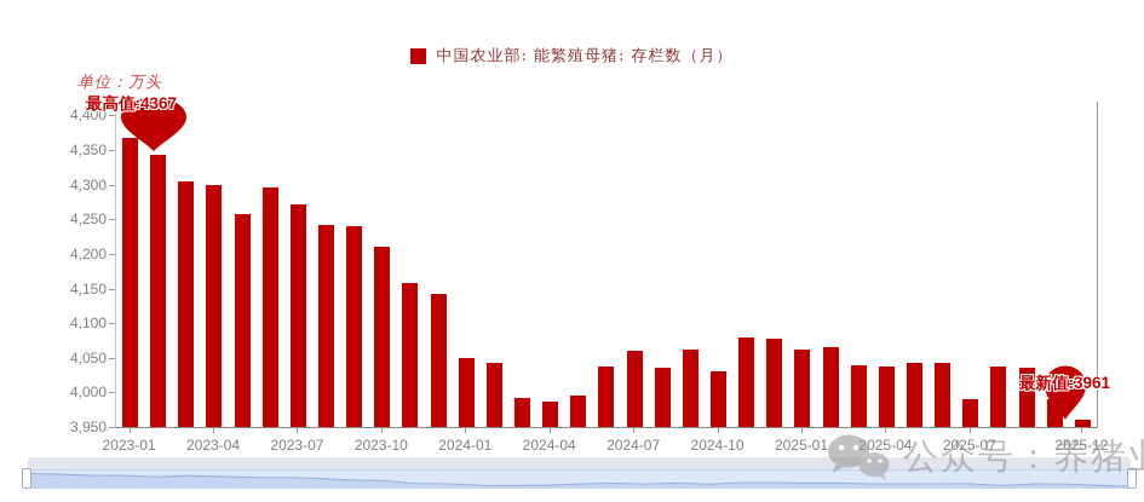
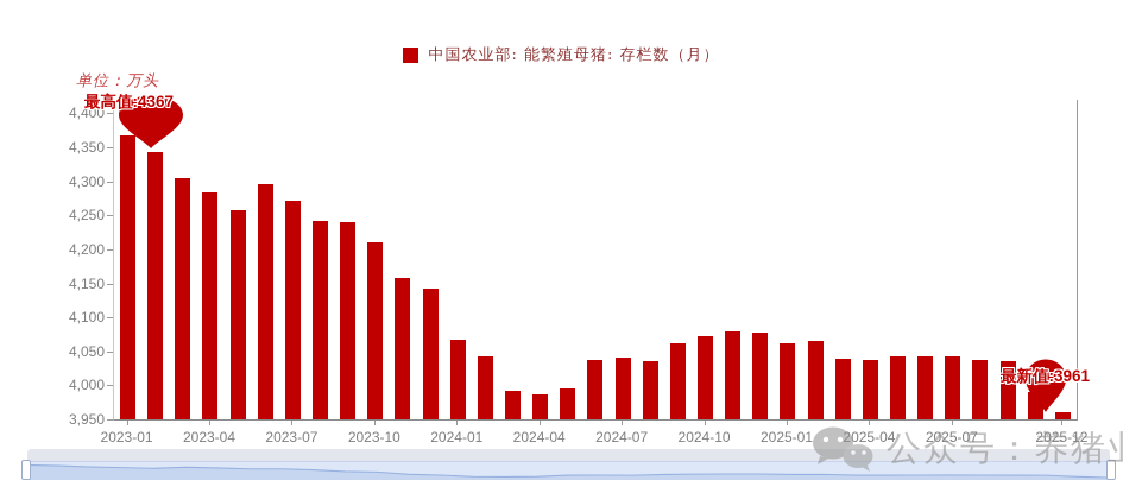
2023-04: 4300 -> 4280
2024-01: 4050 -> 4070
2024-07: 4060 -> 4040
2024-10: 4030 -> 4070
2025-07: 3990 -> 4040
